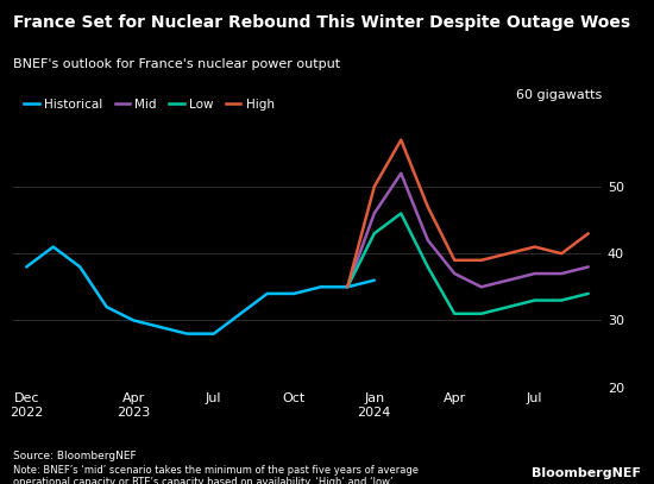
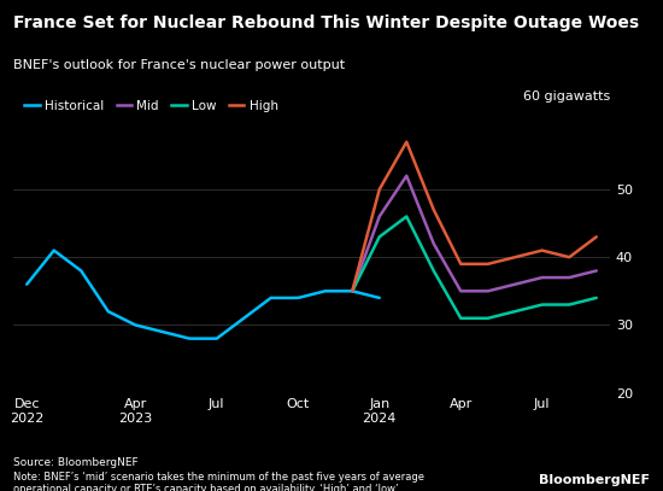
Historical/Dec 2022: 38 -> 36
Historical/Jan 2024: 36 -> 34
Mid/Apr: 37 -> 35
